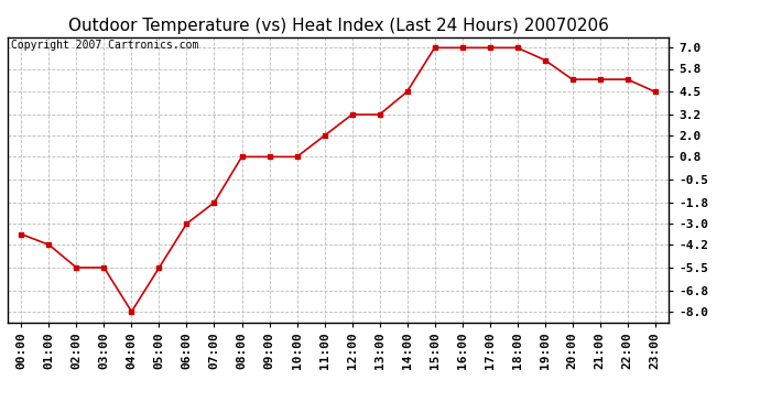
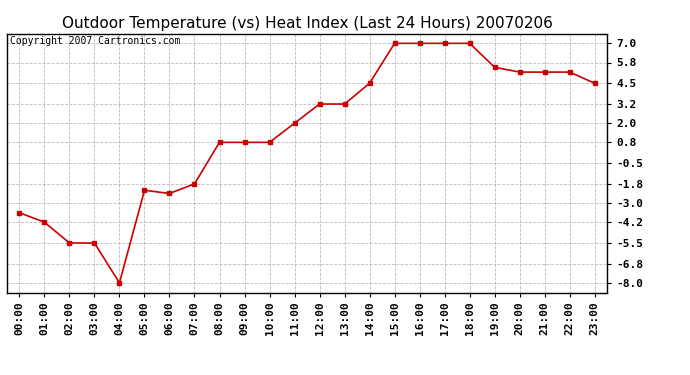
05:00: -5.5 -> -2.2
06:00: -3.0 -> -2.4
19:00: 6.3 -> 5.5
